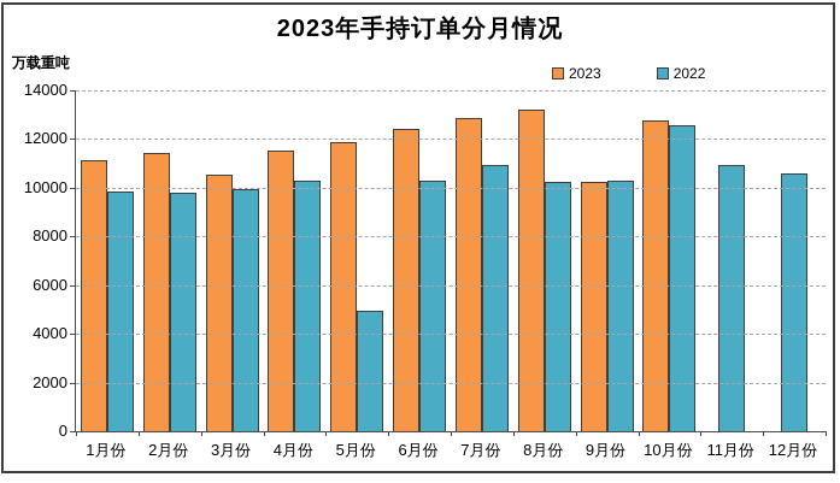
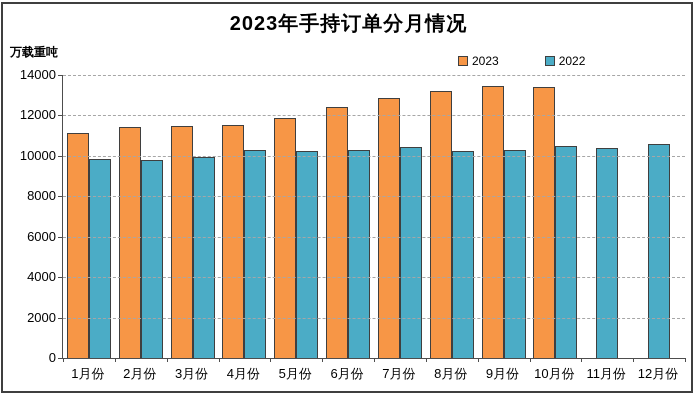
2023/3月份: 10500 -> 11400
2022/5月份: 4900 -> 10200
2022/7月份: 10900 -> 10400
2023/9月份: 10200 -> 13400
2023/10月份: 12700 -> 13400
2022/10月份: 12500 -> 10400
2022/11月份: 10900 -> 10400
